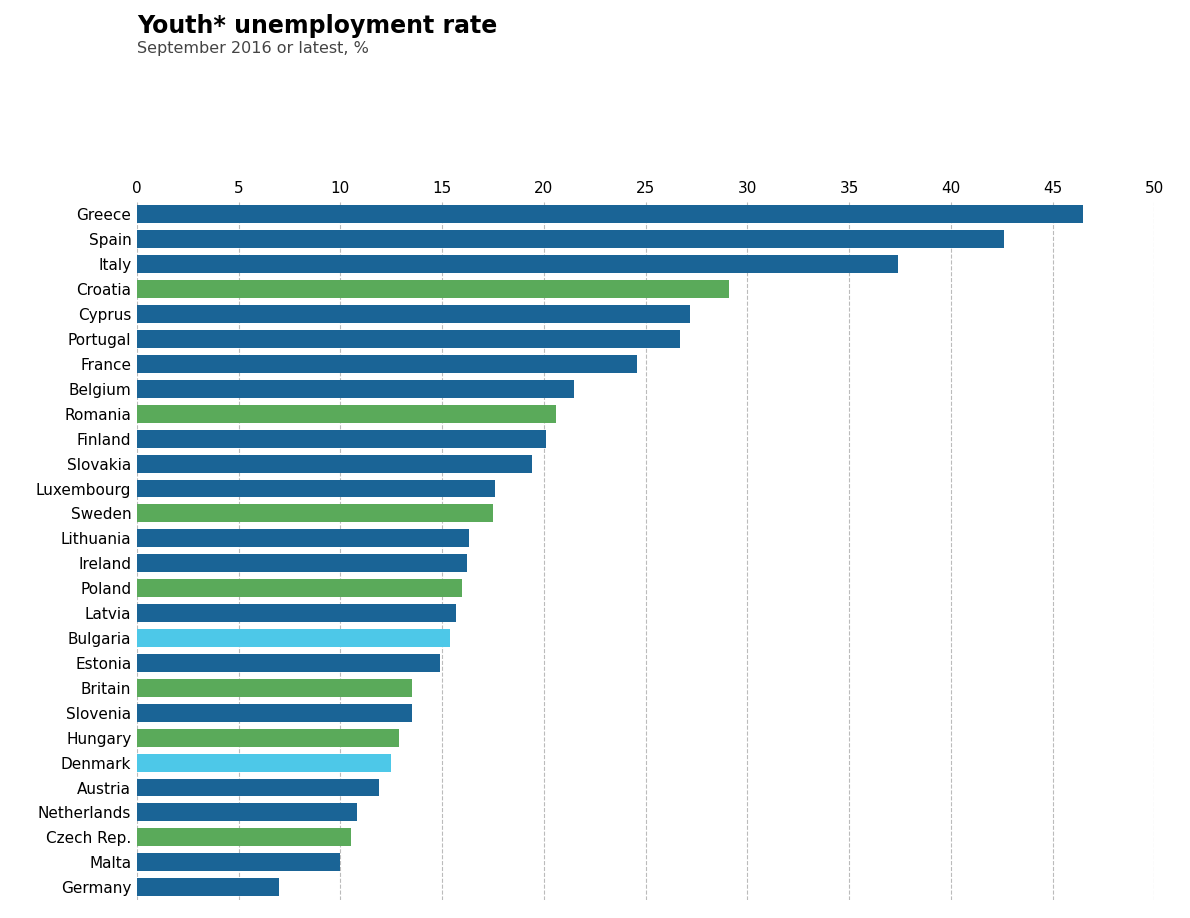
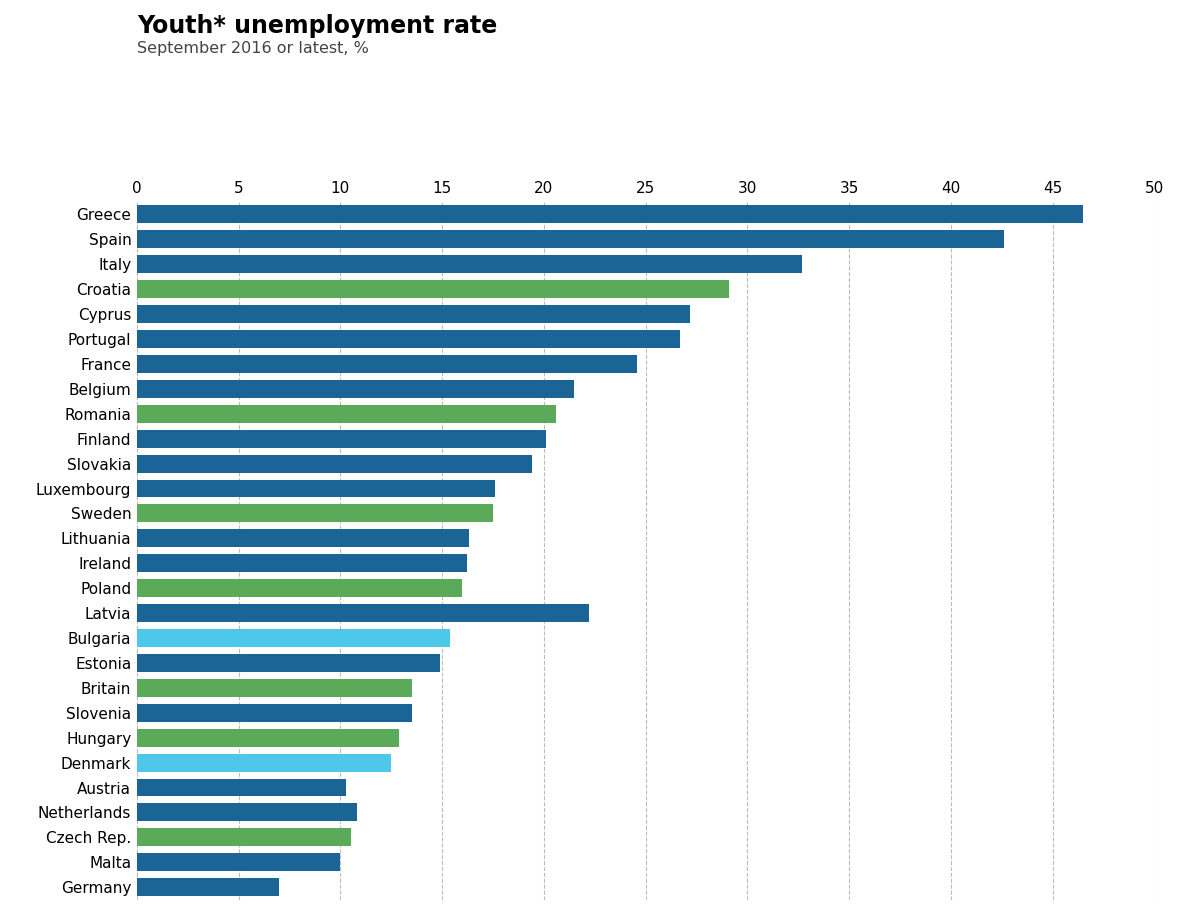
Italy: 37.4 -> 32.7
Latvia: 15.7 -> 22.2
Austria: 11.9 -> 10.3
